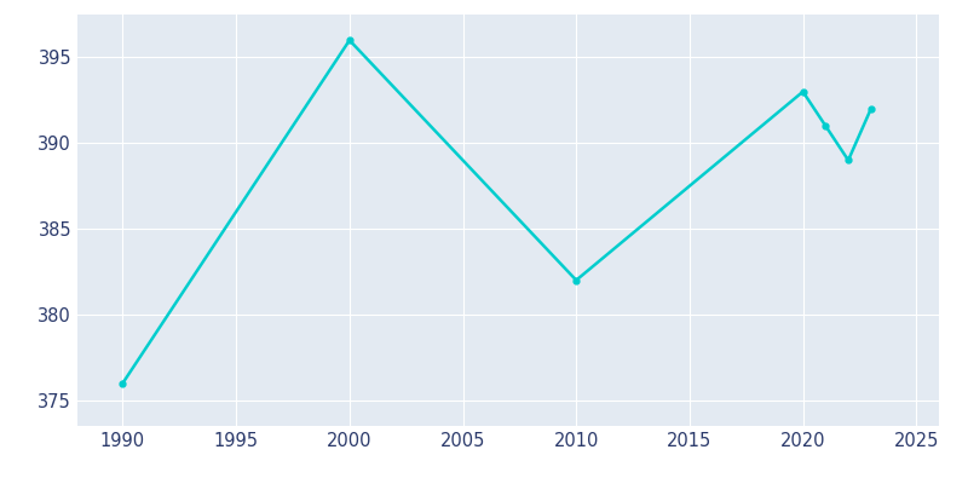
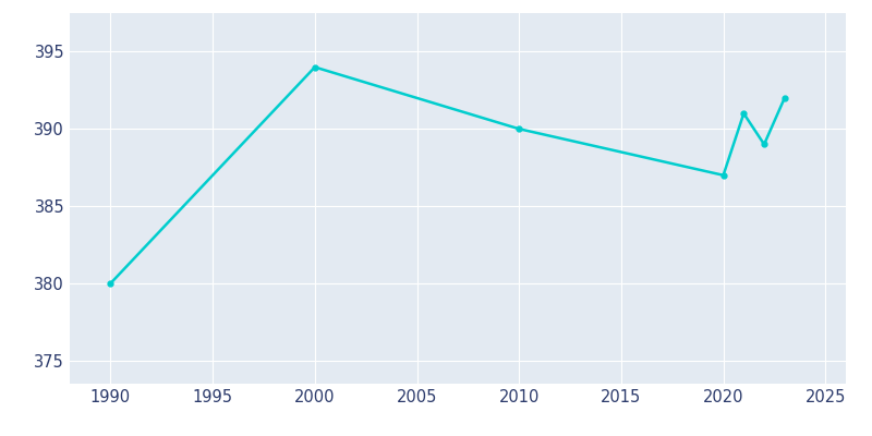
1990: 376 -> 380
2000: 396 -> 394
2010: 382 -> 390
2020: 393 -> 387
